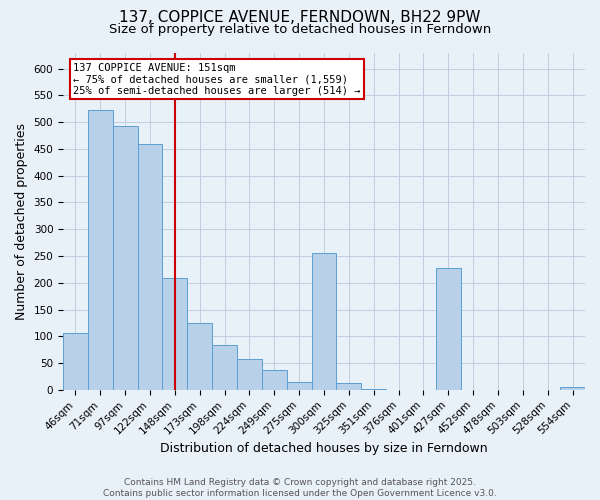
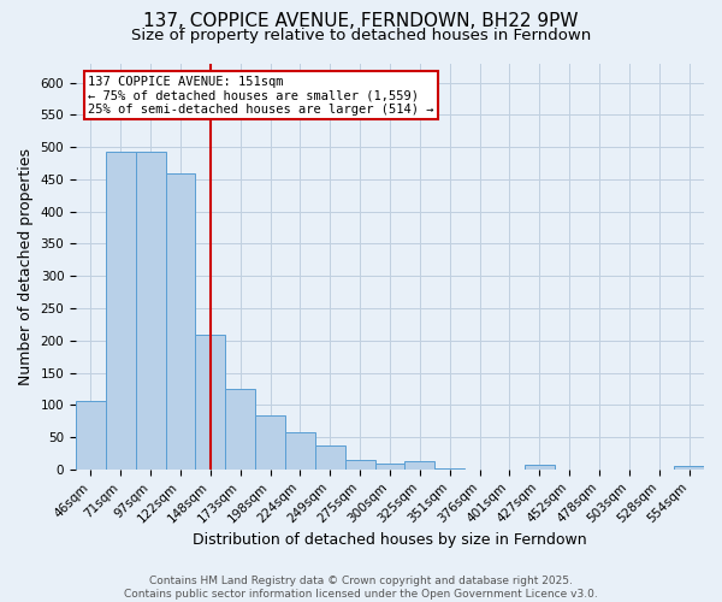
71sqm: 522 -> 493
300sqm: 256 -> 10
427sqm: 228 -> 8
